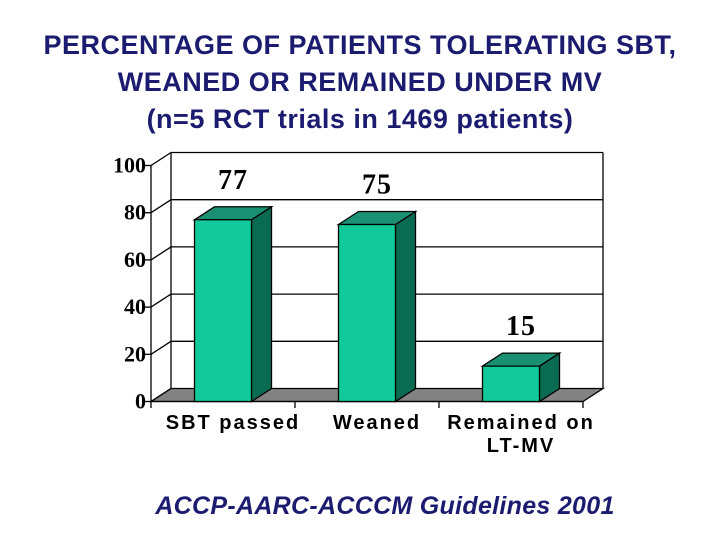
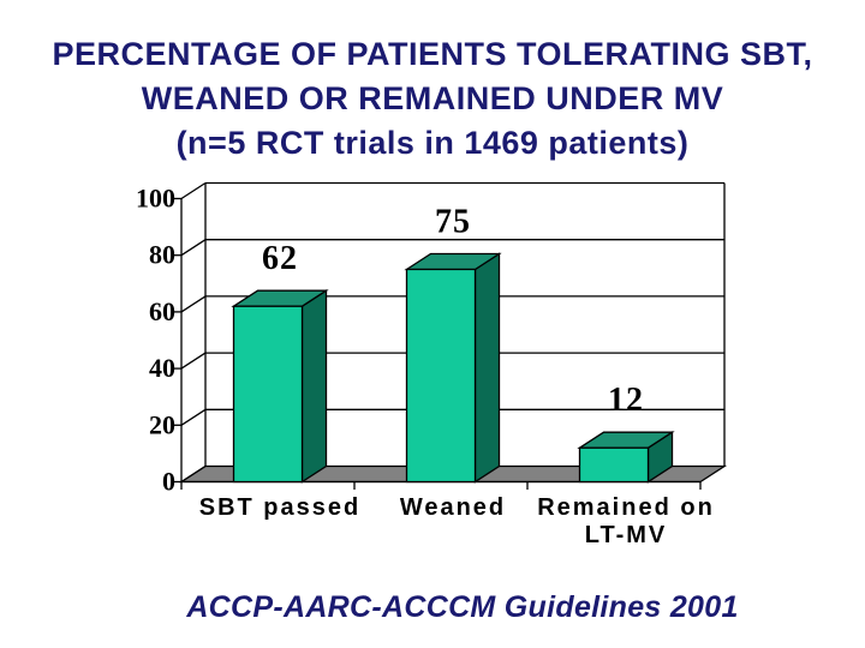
SBT passed: 77 -> 62
Remained on LT-MV: 15 -> 12
